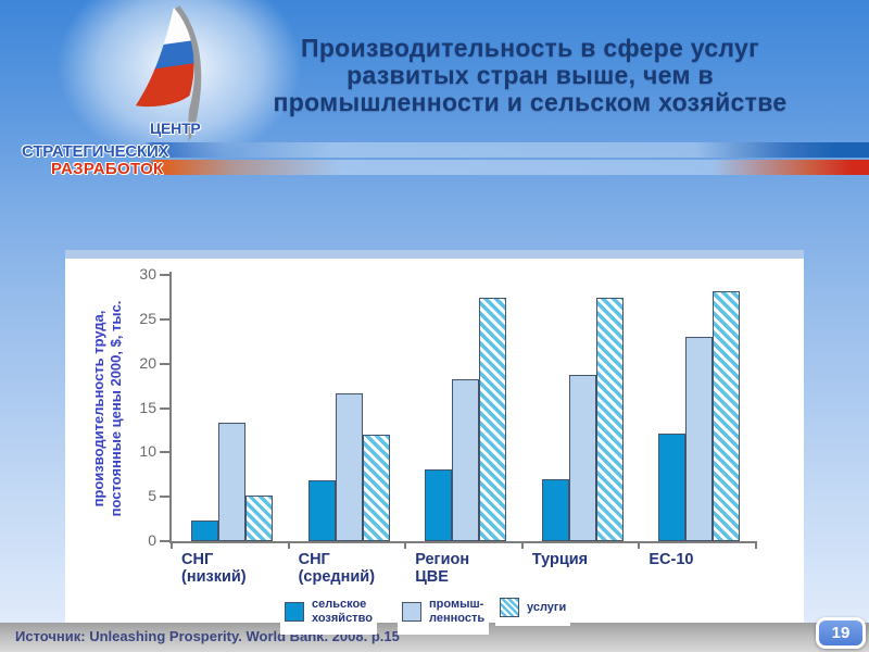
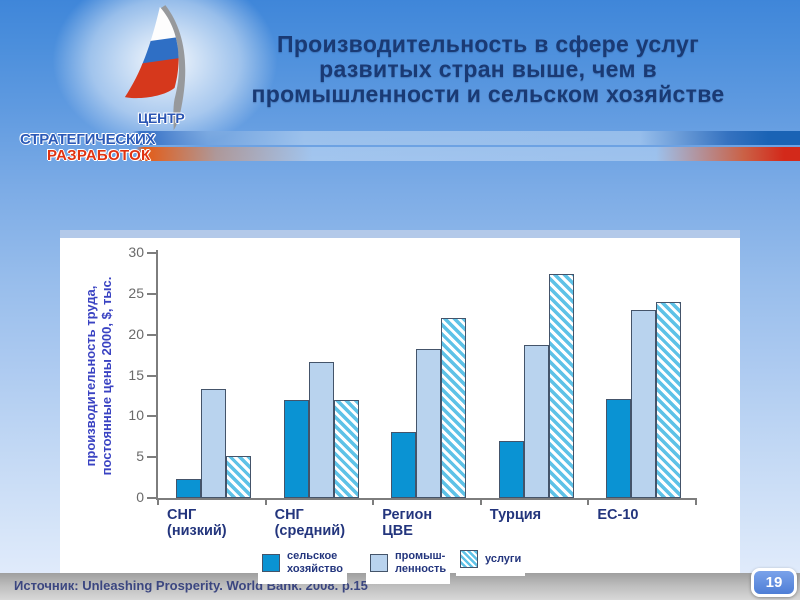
сельское хозяйство/СНГ (средний): 7 -> 12
услуги/Регион ЦВЕ: 27 -> 22
услуги/ЕС-10: 28 -> 24
